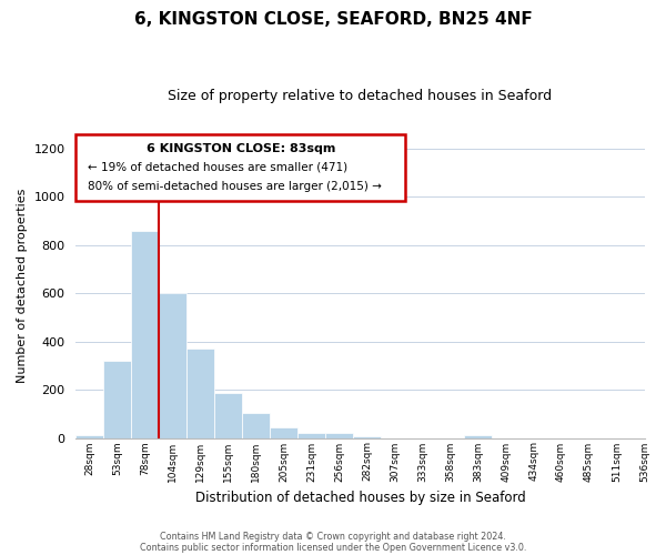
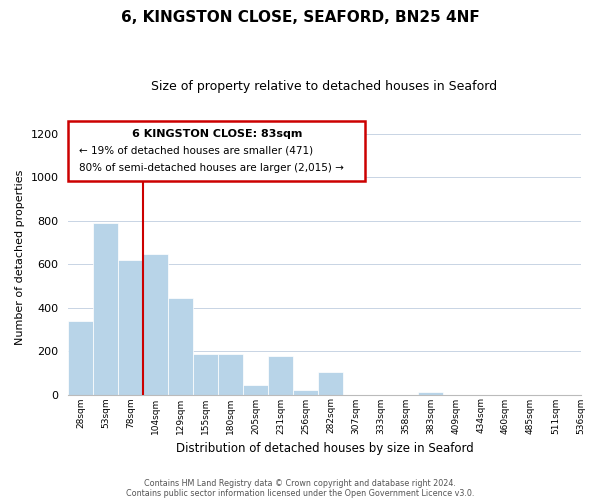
28sqm: 10 -> 340
53sqm: 320 -> 790
78sqm: 860 -> 620
104sqm: 600 -> 645
129sqm: 370 -> 445
180sqm: 105 -> 185
231sqm: 20 -> 175
282sqm: 5 -> 105
